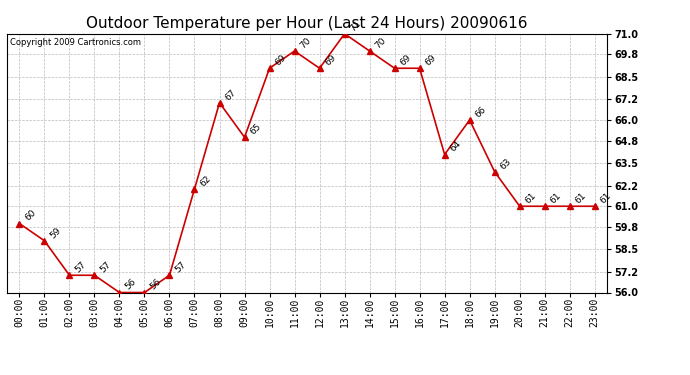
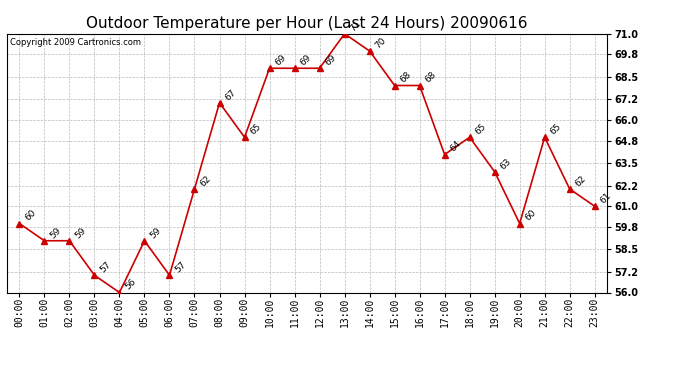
02:00: 57 -> 59
05:00: 56 -> 59
11:00: 70 -> 69
15:00: 69 -> 68
16:00: 69 -> 68
18:00: 66 -> 65
20:00: 61 -> 60
21:00: 61 -> 65
22:00: 61 -> 62
